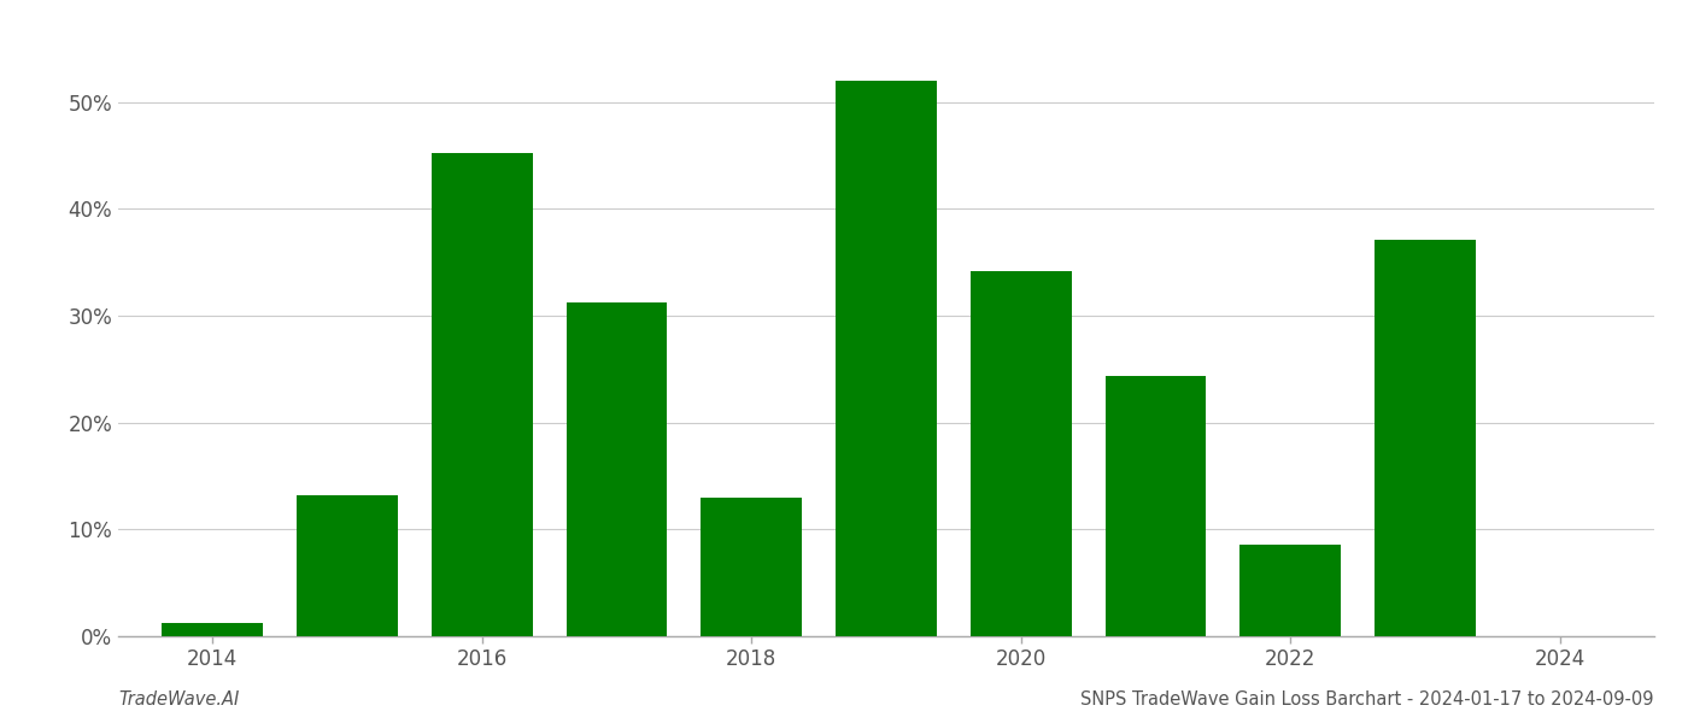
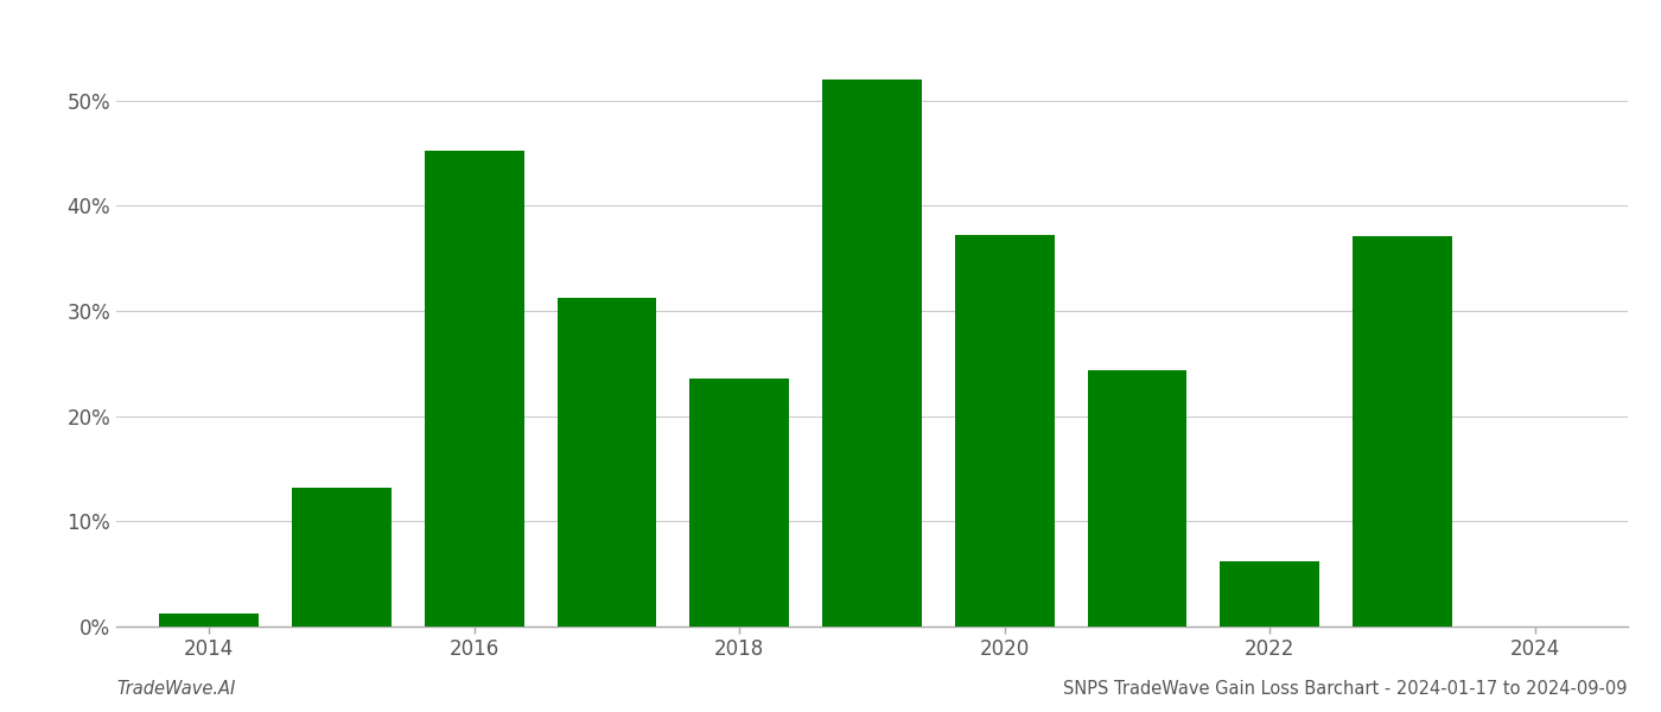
2018: 13.0% -> 23.6%
2020: 34.2% -> 37.2%
2022: 8.6% -> 6.2%
